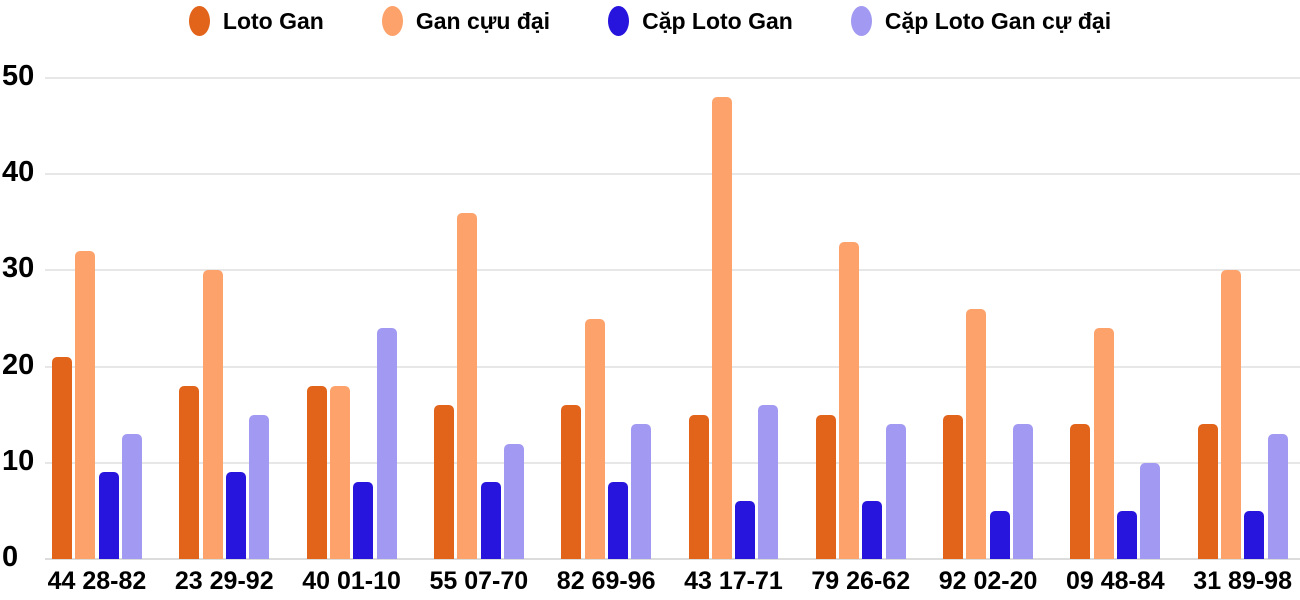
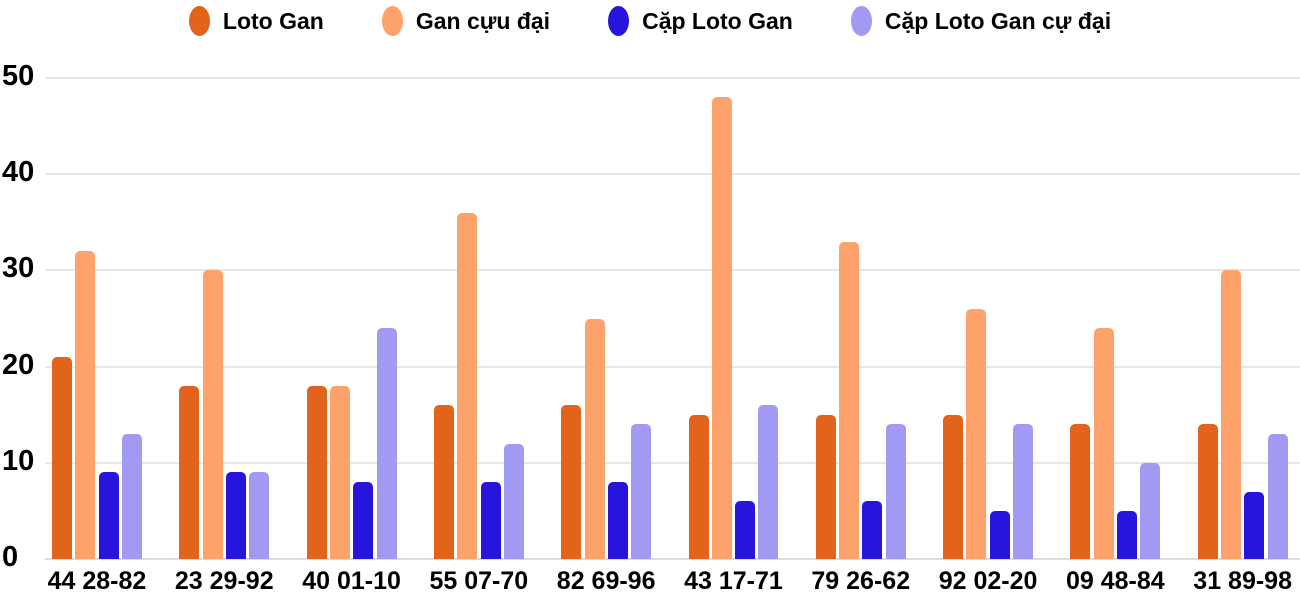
Cặp Loto Gan cự đại/23 29-92: 15 -> 9
Cặp Loto Gan/31 89-98: 5 -> 7
